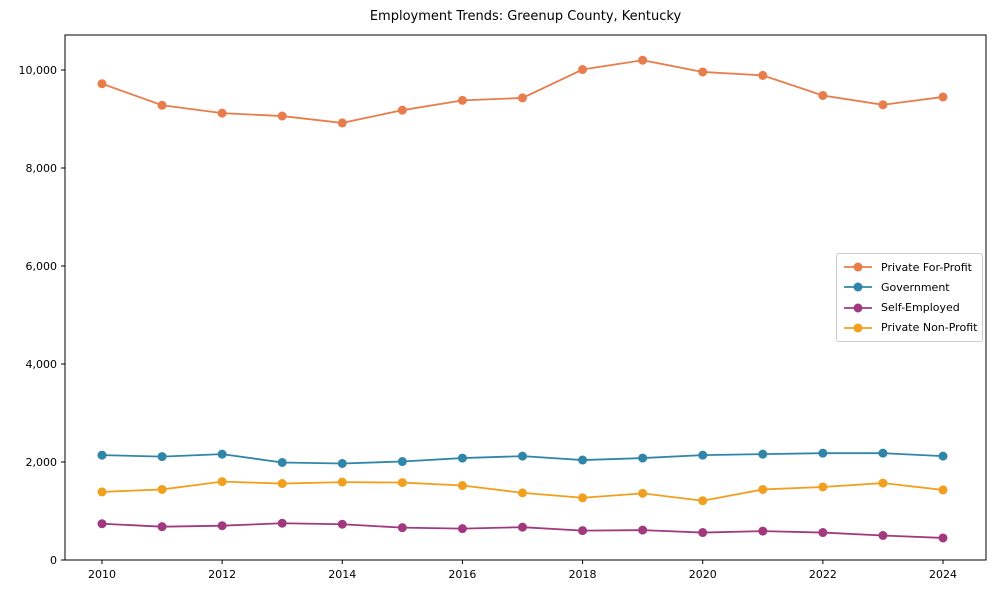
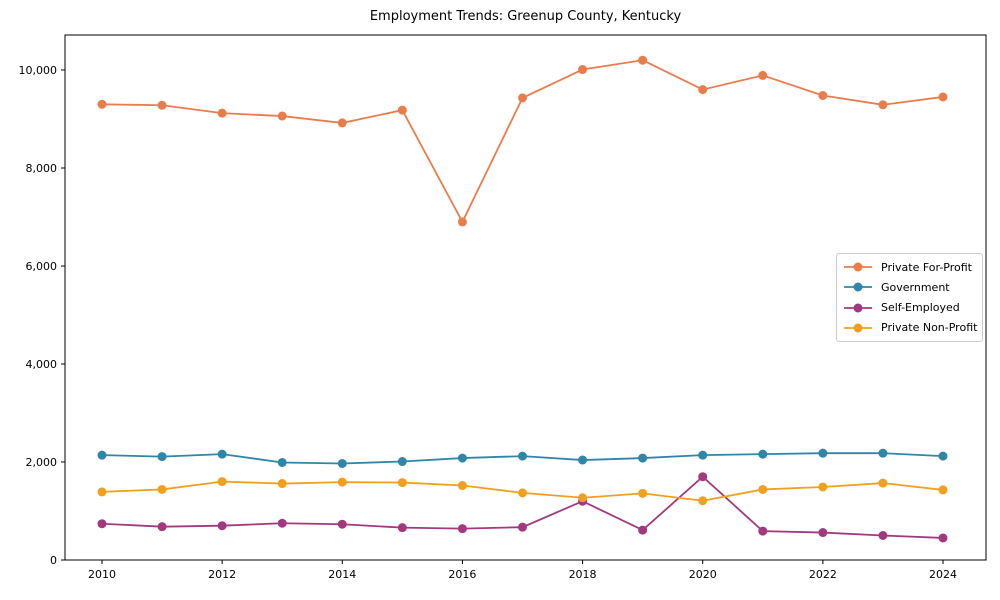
Private For-Profit/2010: 9700 -> 9300
Private For-Profit/2016: 9400 -> 6900
Self-Employed/2018: 600 -> 1200
Private For-Profit/2020: 10000 -> 9600
Self-Employed/2020: 600 -> 1700
